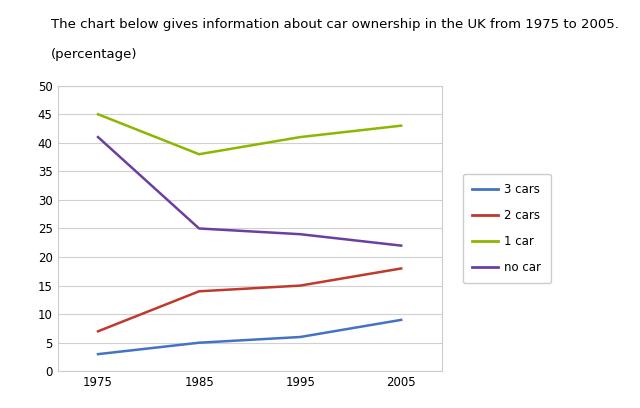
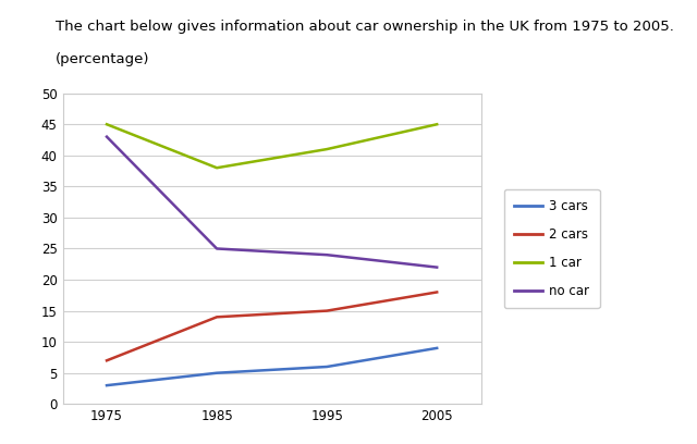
no car/1975: 41 -> 43
1 car/2005: 43 -> 45
